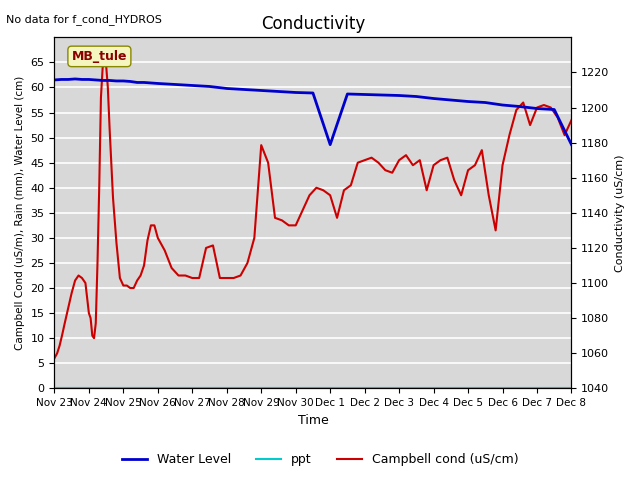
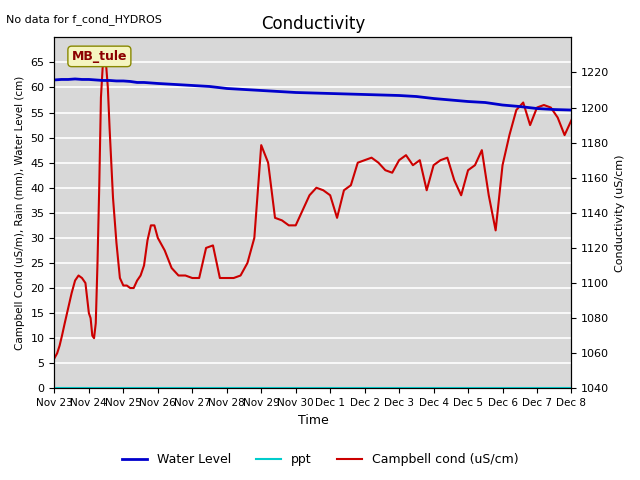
Water Level/Dec 1: 48.6 -> 58.8
Water Level/Dec 8: 48.6 -> 55.5
